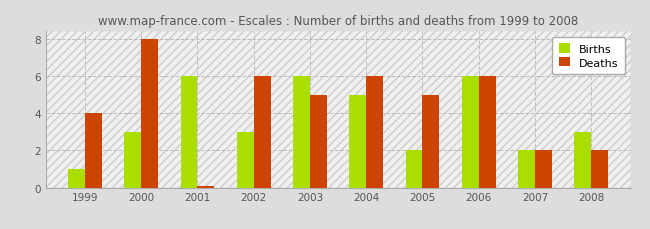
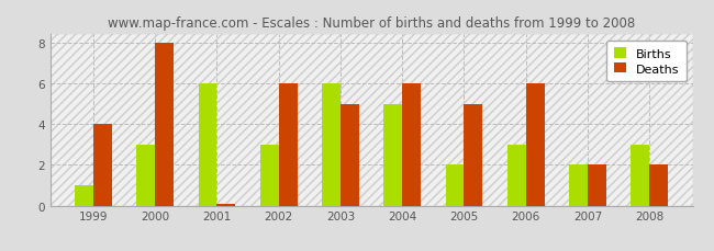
Births/2006: 6 -> 3
